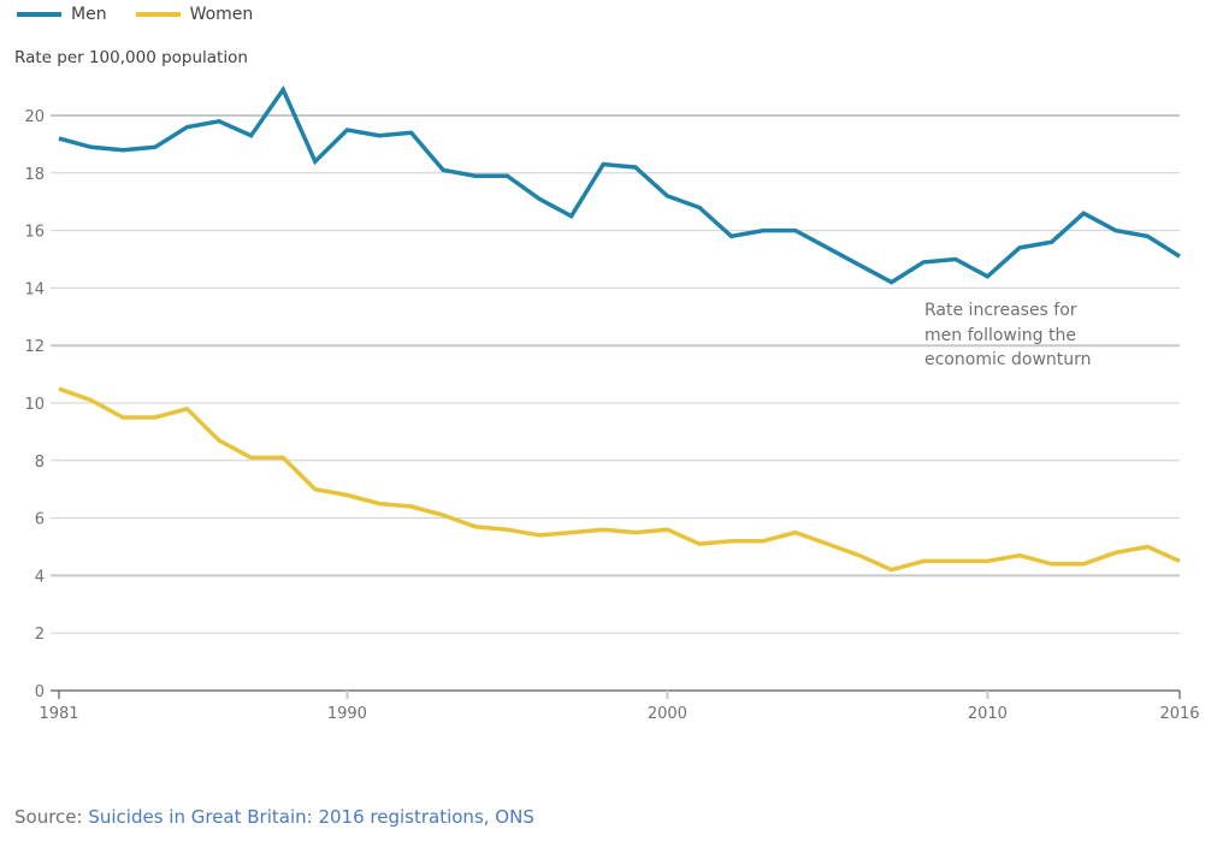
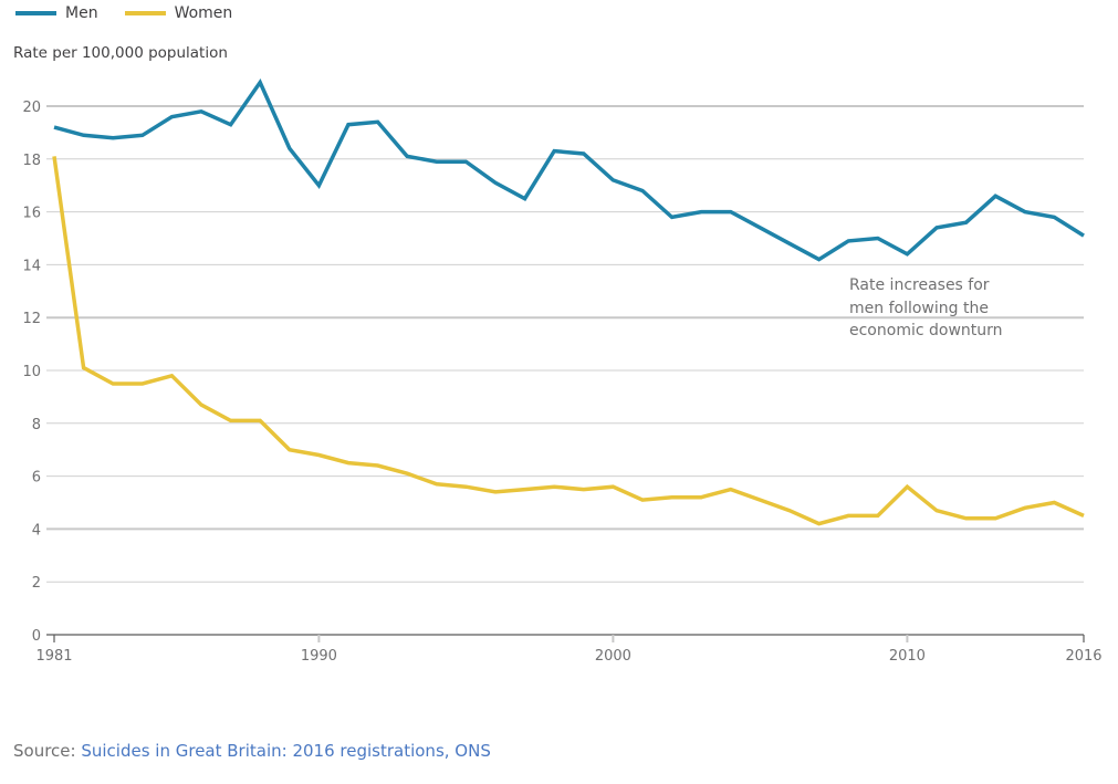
Women/1981: 10.5 -> 18.1
Men/1990: 19.5 -> 17.0
Women/2010: 4.5 -> 5.6
